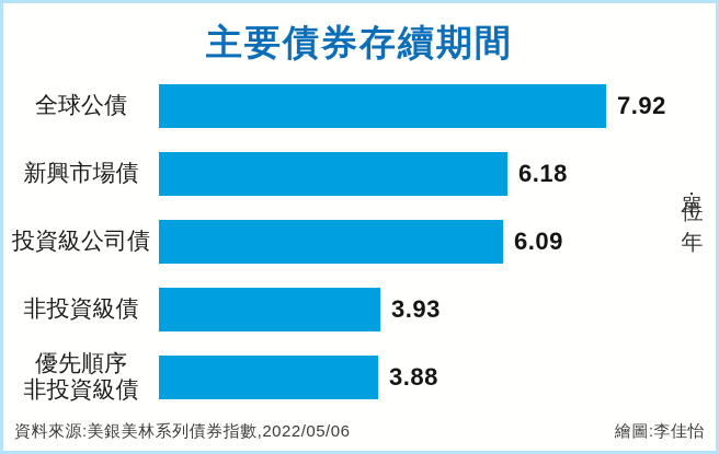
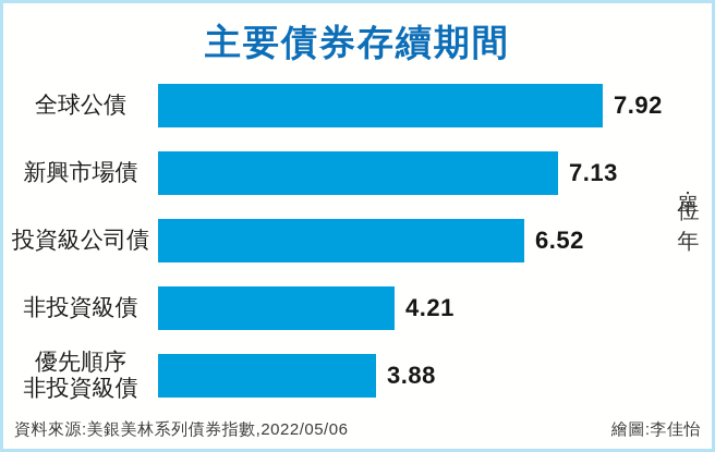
新興市場債: 6.18 -> 7.13
投資級公司債: 6.09 -> 6.52
非投資級債: 3.93 -> 4.21
